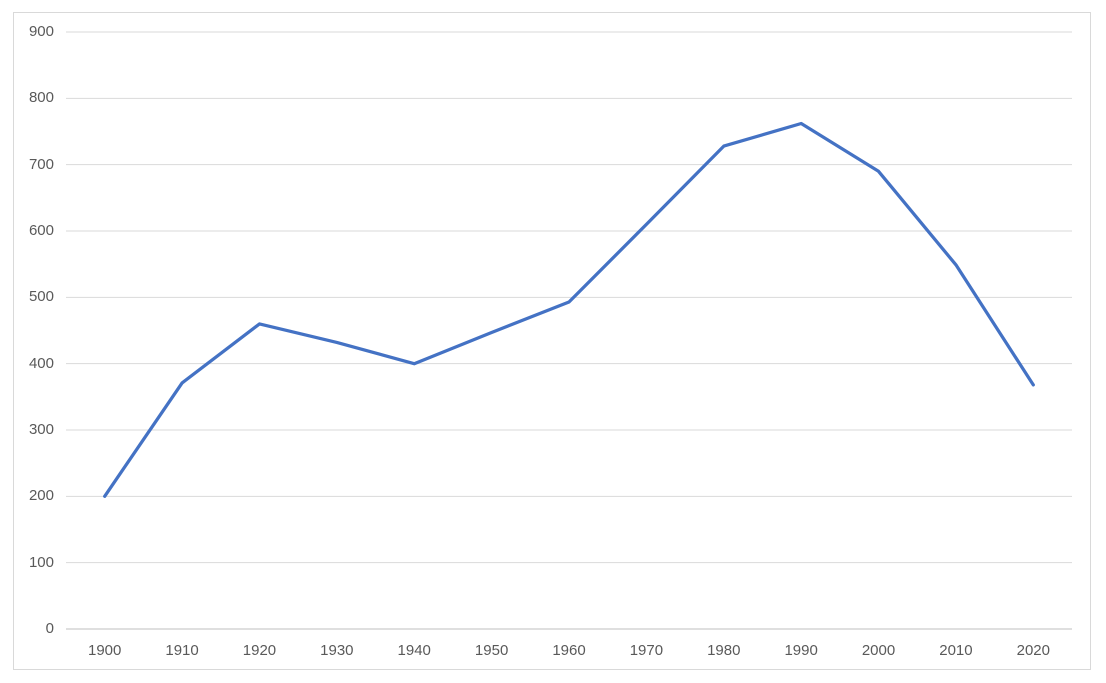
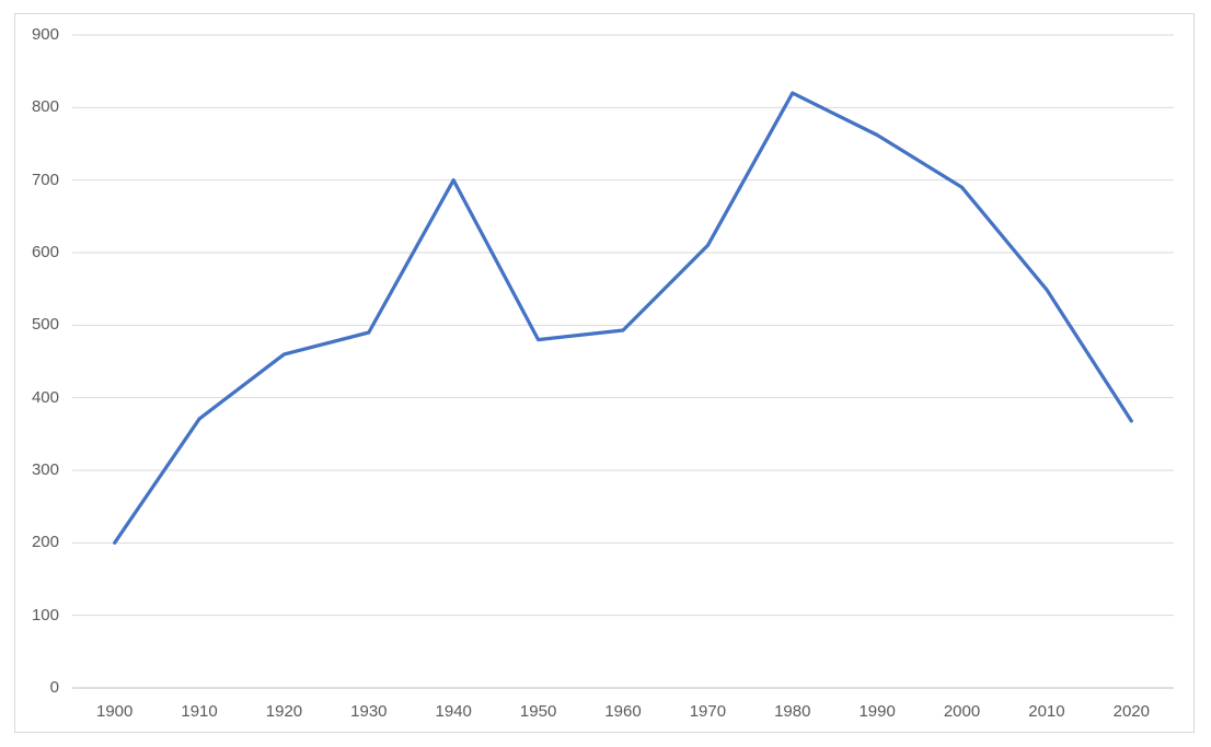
1930: 430 -> 490
1940: 400 -> 700
1950: 450 -> 480
1980: 730 -> 820
